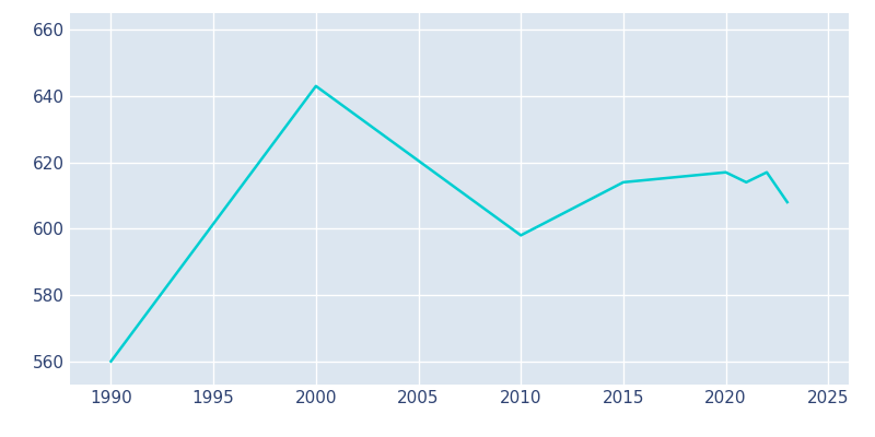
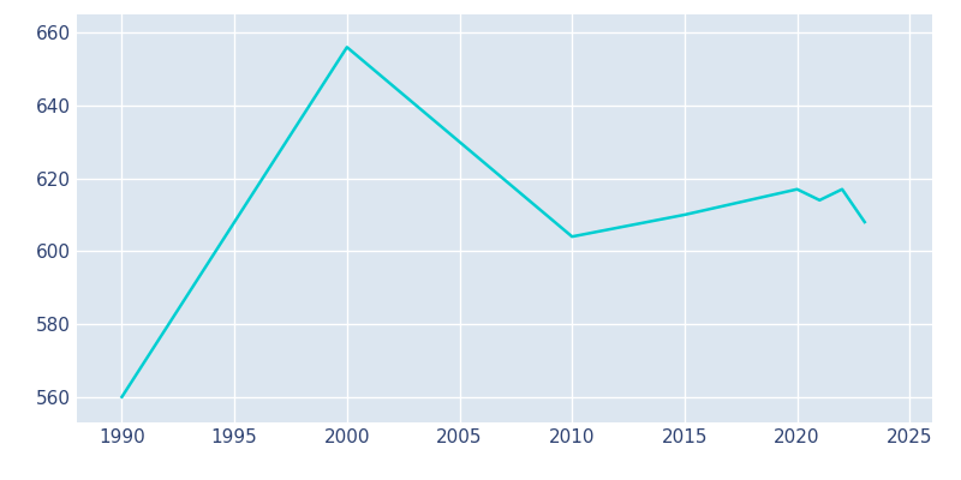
2000: 643 -> 656
2010: 598 -> 604
2015: 614 -> 610
